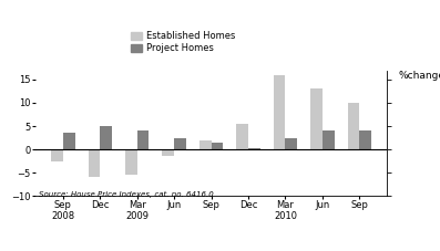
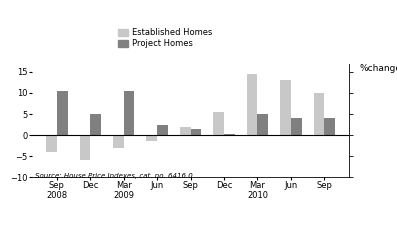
Established Homes/Sep 2008: -2.5 -> -4.0
Project Homes/Sep 2008: 3.5 -> 10.5
Established Homes/Mar 2009: -5.5 -> -3.0
Project Homes/Mar 2009: 4.0 -> 10.5
Established Homes/Mar 2010: 16.0 -> 14.5
Project Homes/Mar 2010: 2.5 -> 5.0
